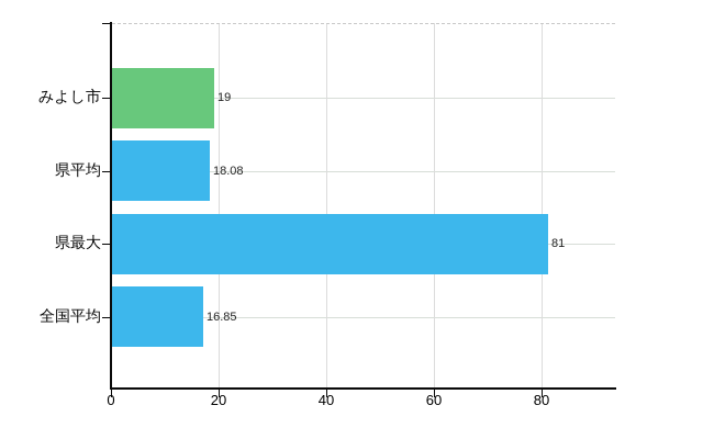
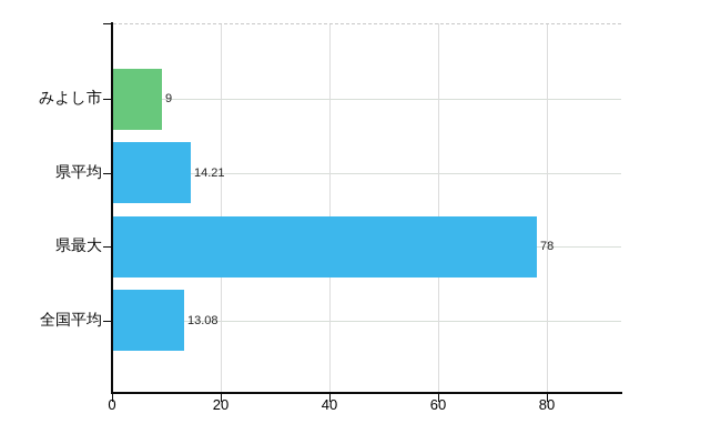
みよし市: 19 -> 9
県平均: 18.08 -> 14.21
県最大: 81 -> 78
全国平均: 16.85 -> 13.08
